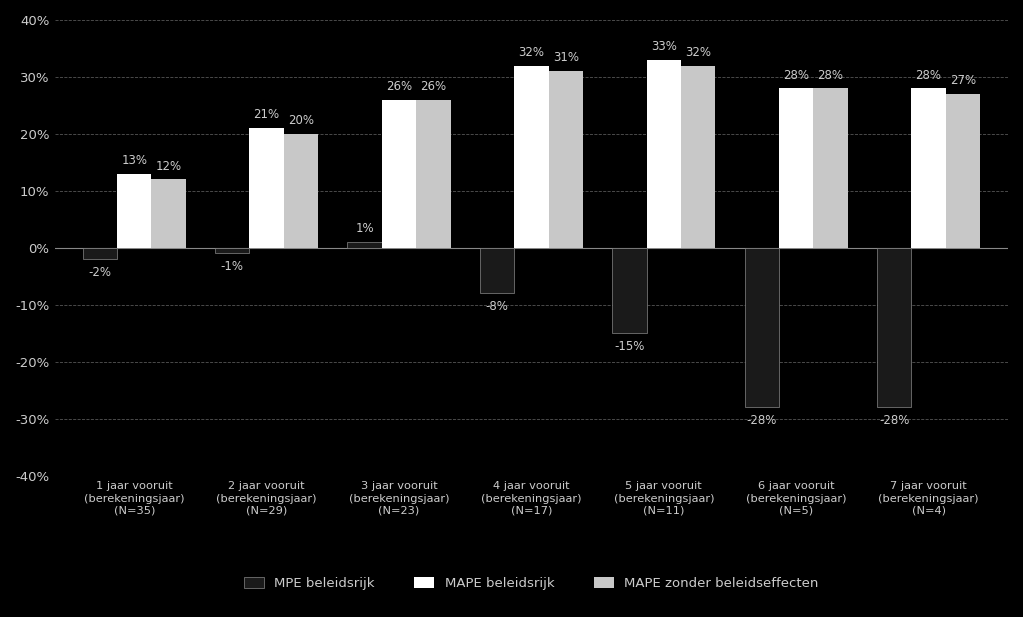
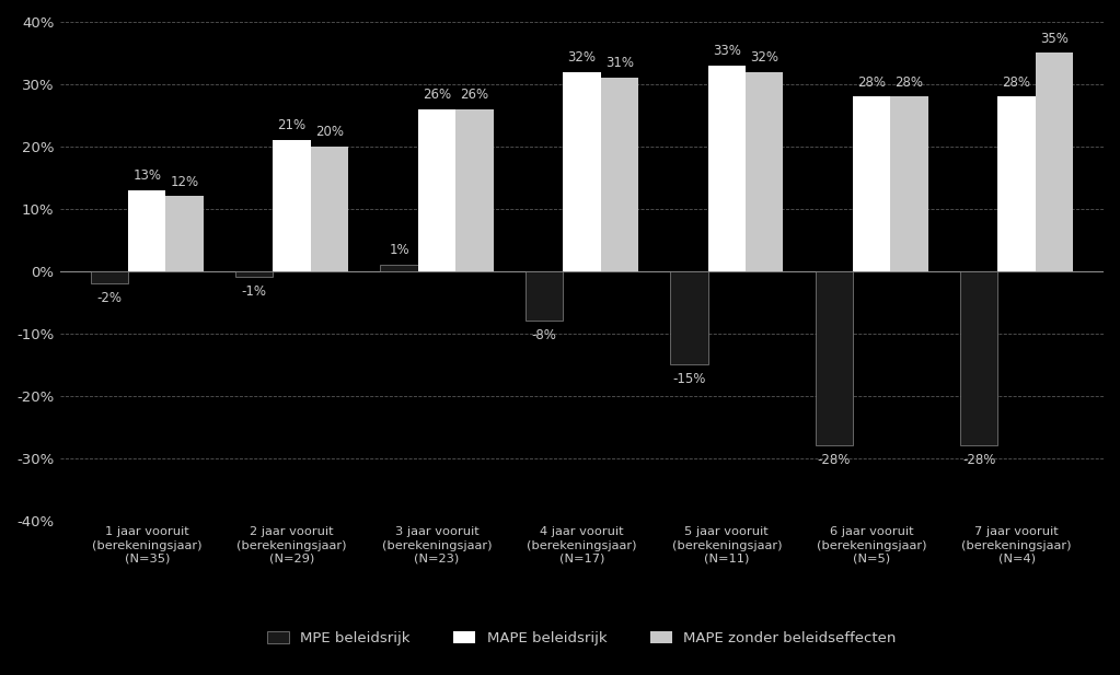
MAPE zonder beleidseffecten/7 jaar vooruit (berekeningsjaar) (N=4): 27% -> 35%
